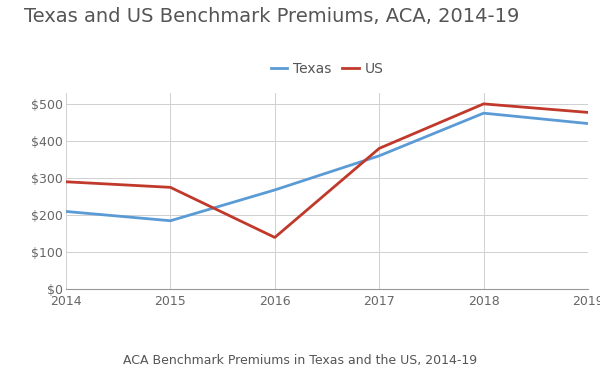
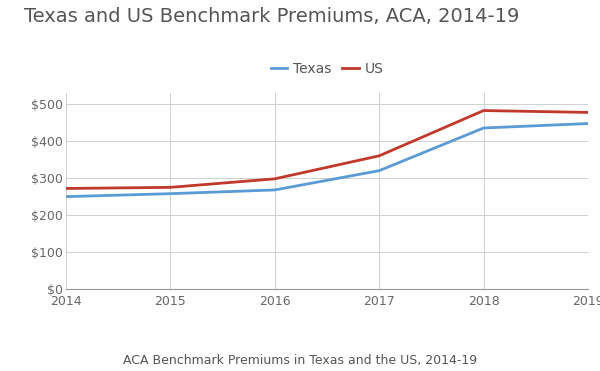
Texas/2014: $210 -> $250
US/2014: $290 -> $272
Texas/2015: $185 -> $258
US/2016: $140 -> $298
Texas/2017: $360 -> $320
US/2017: $380 -> $360
Texas/2018: $475 -> $435
US/2018: $500 -> $482
